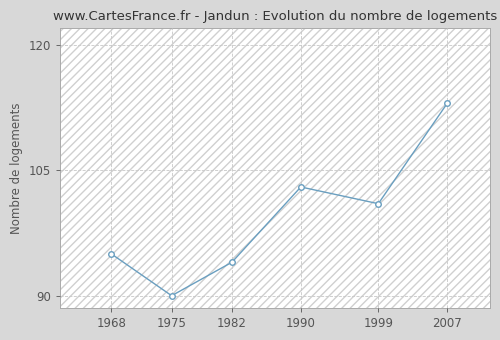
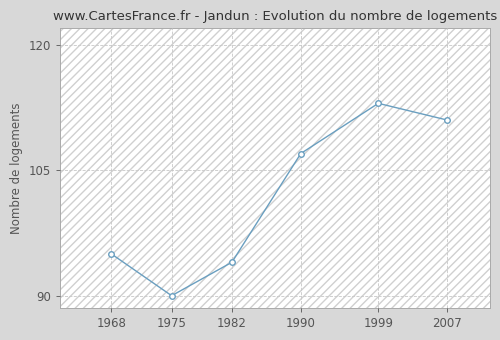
1990: 103 -> 107
1999: 101 -> 113
2007: 113 -> 111
